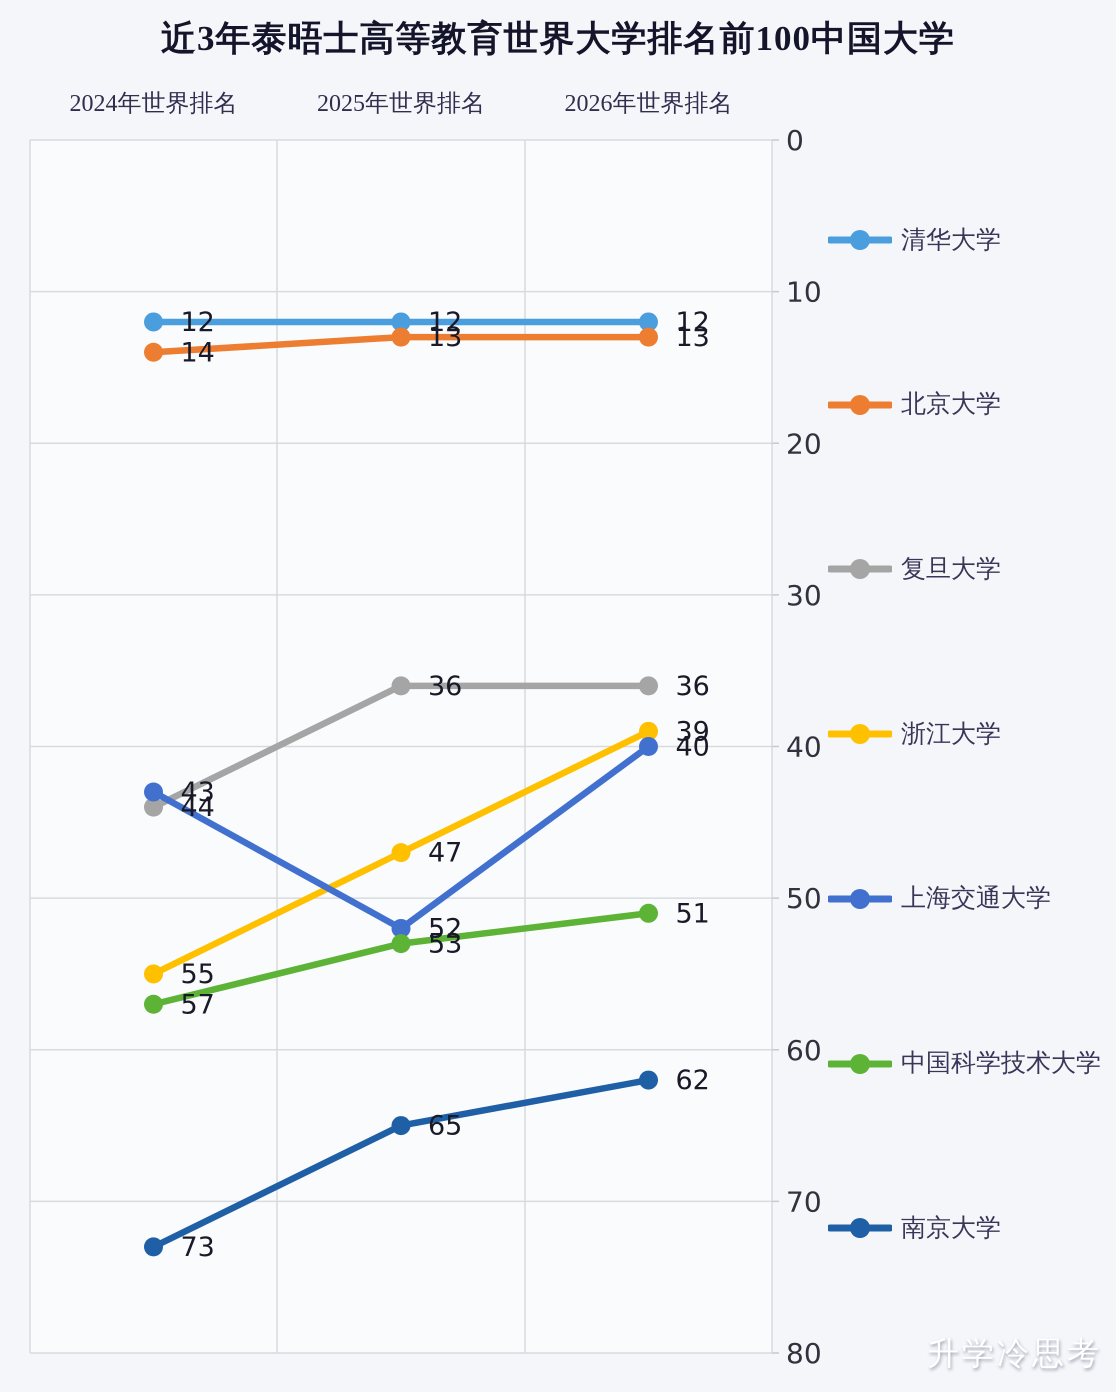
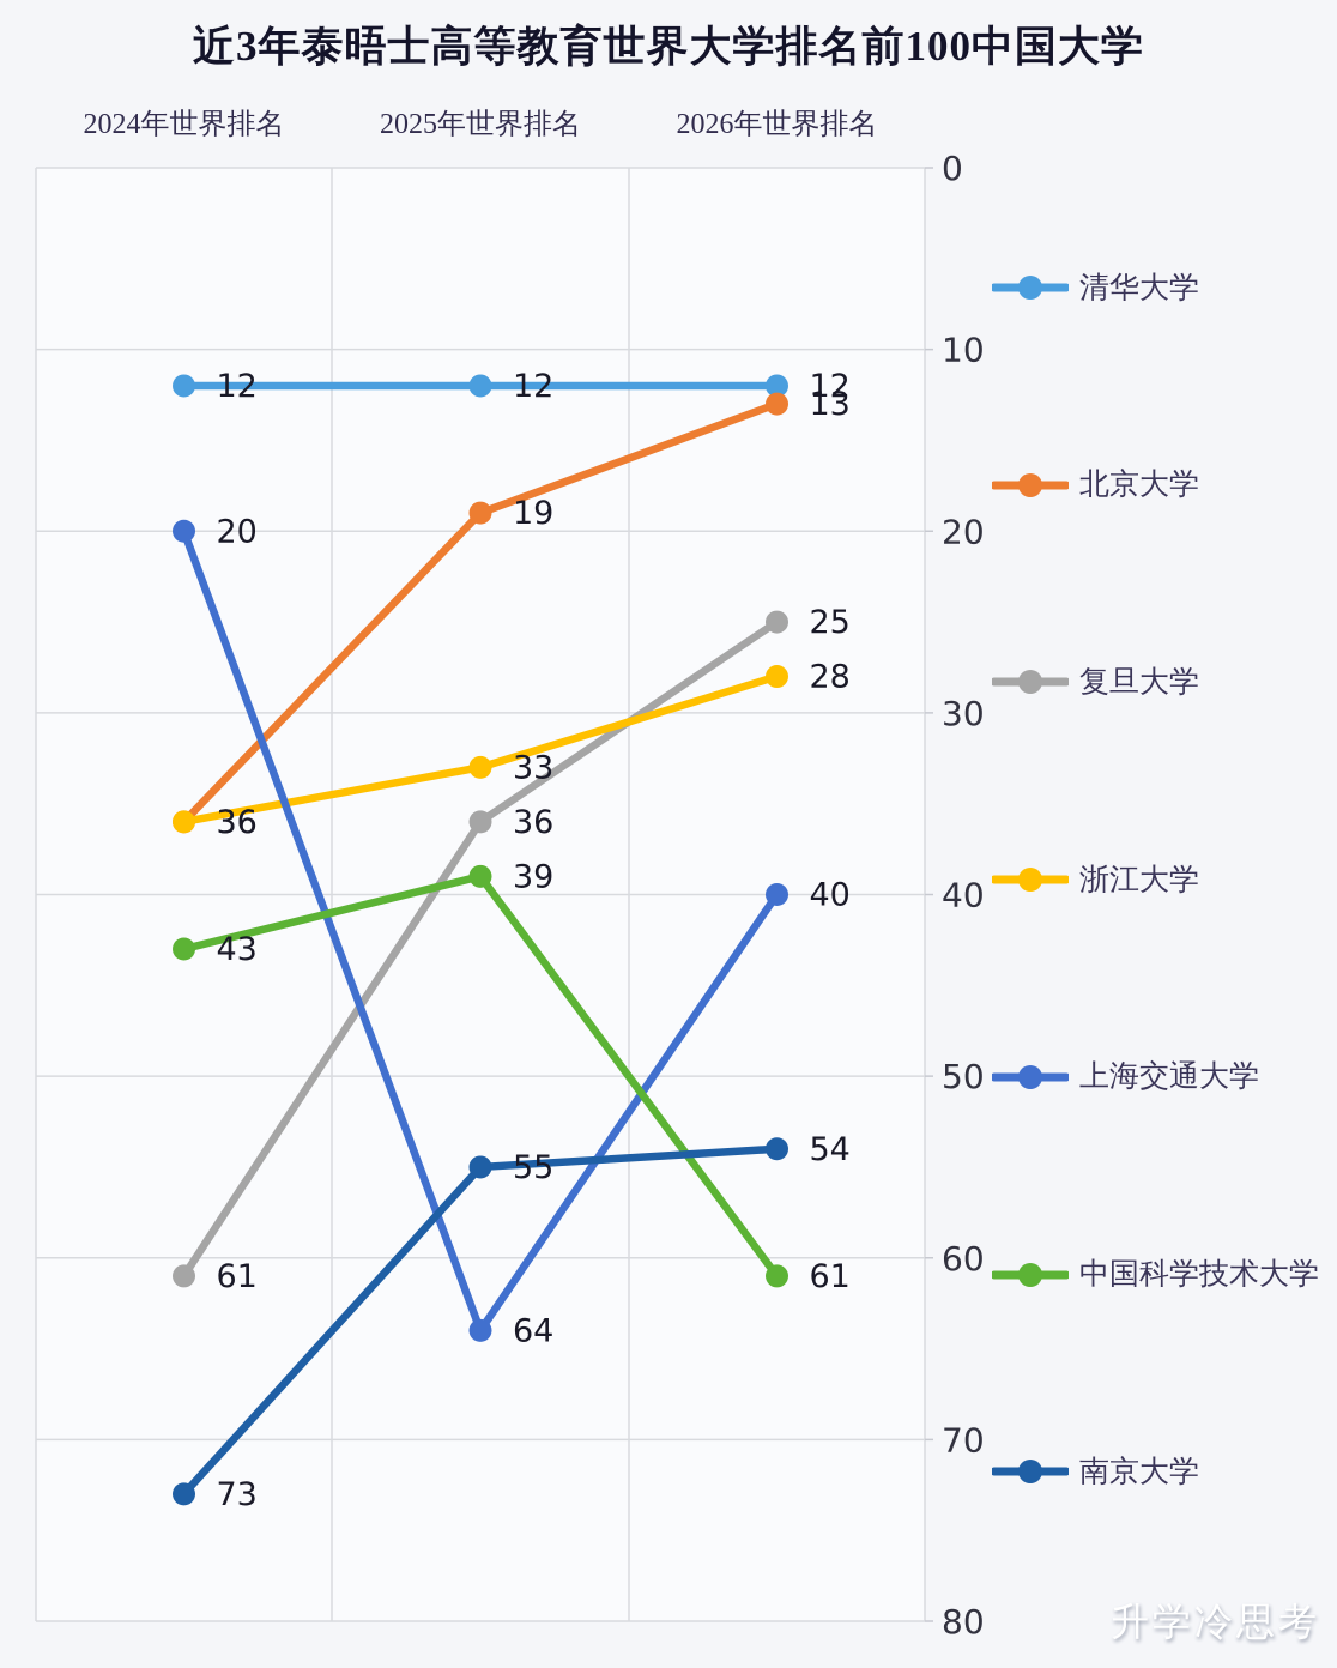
北京大学/2024年世界排名: 14 -> 36
复旦大学/2024年世界排名: 44 -> 61
浙江大学/2024年世界排名: 55 -> 36
上海交通大学/2024年世界排名: 43 -> 20
中国科学技术大学/2024年世界排名: 57 -> 43
北京大学/2025年世界排名: 13 -> 19
浙江大学/2025年世界排名: 47 -> 33
上海交通大学/2025年世界排名: 52 -> 64
中国科学技术大学/2025年世界排名: 53 -> 39
南京大学/2025年世界排名: 65 -> 55
复旦大学/2026年世界排名: 36 -> 25
浙江大学/2026年世界排名: 39 -> 28
中国科学技术大学/2026年世界排名: 51 -> 61
南京大学/2026年世界排名: 62 -> 54
